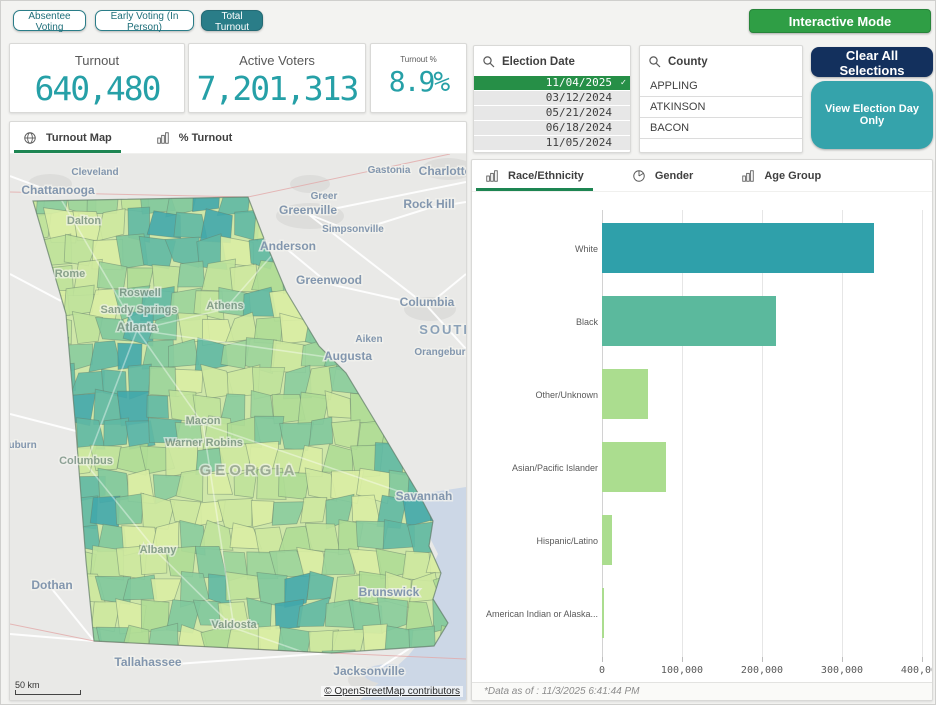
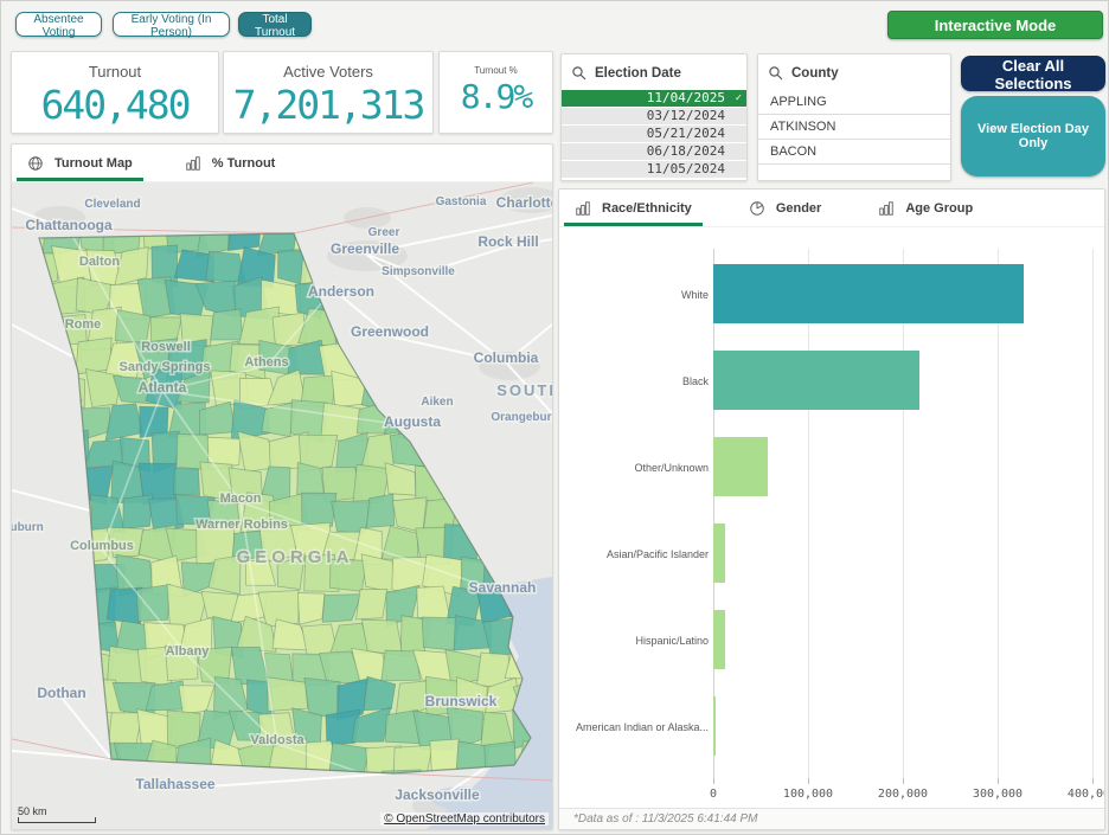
White: 340000 -> 330000
Asian/Pacific Islander: 80000 -> 10000
